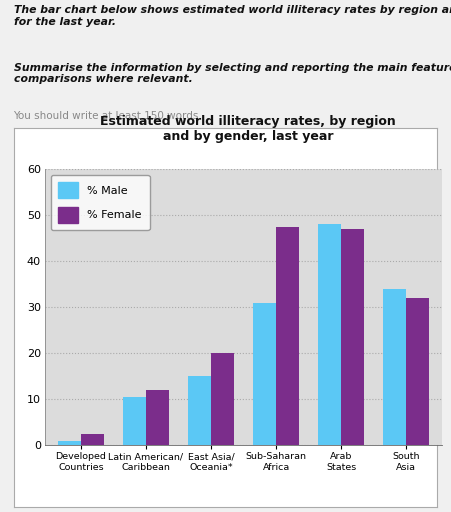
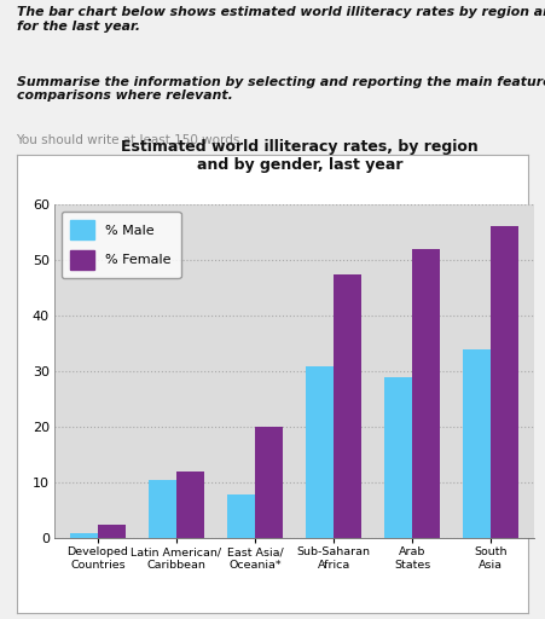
% Male/East Asia/ Oceania*: 15.0 -> 8.0
% Male/Arab States: 48.0 -> 29.0
% Female/Arab States: 47.0 -> 52.0
% Female/South Asia: 32.0 -> 56.0
